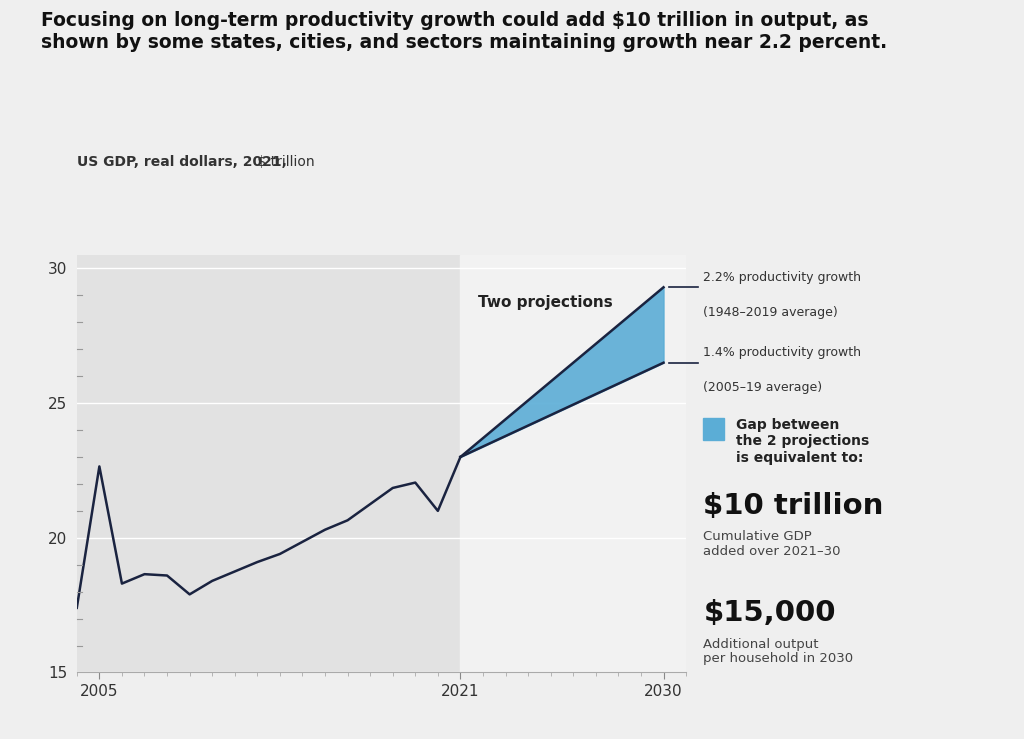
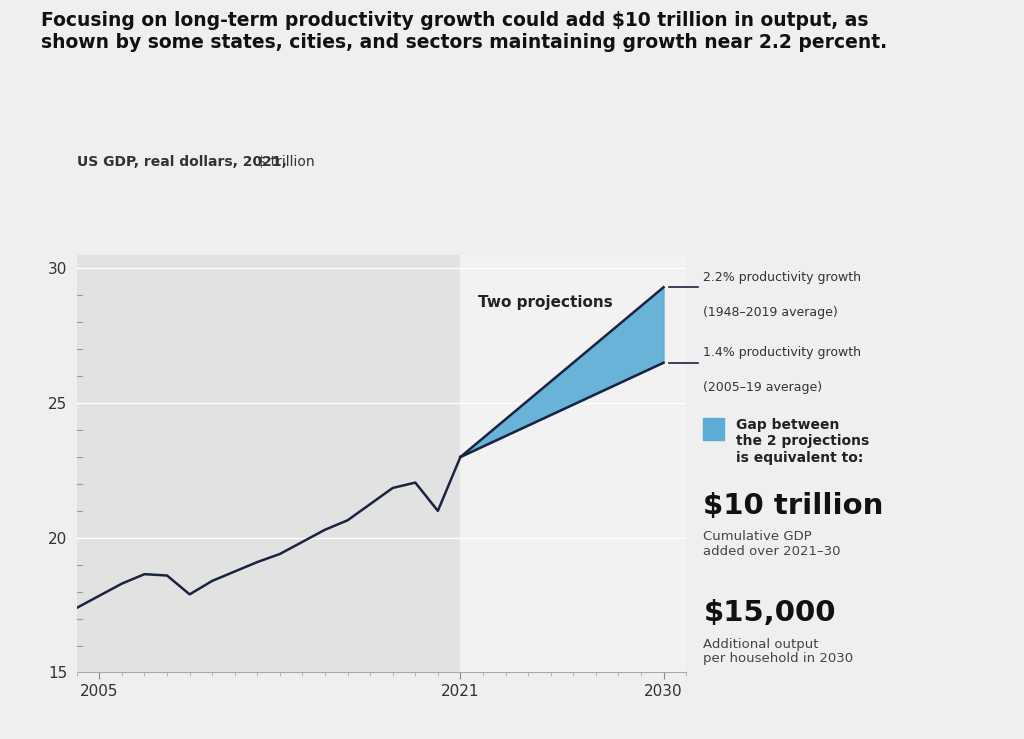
2005: 22.65 -> 17.85
